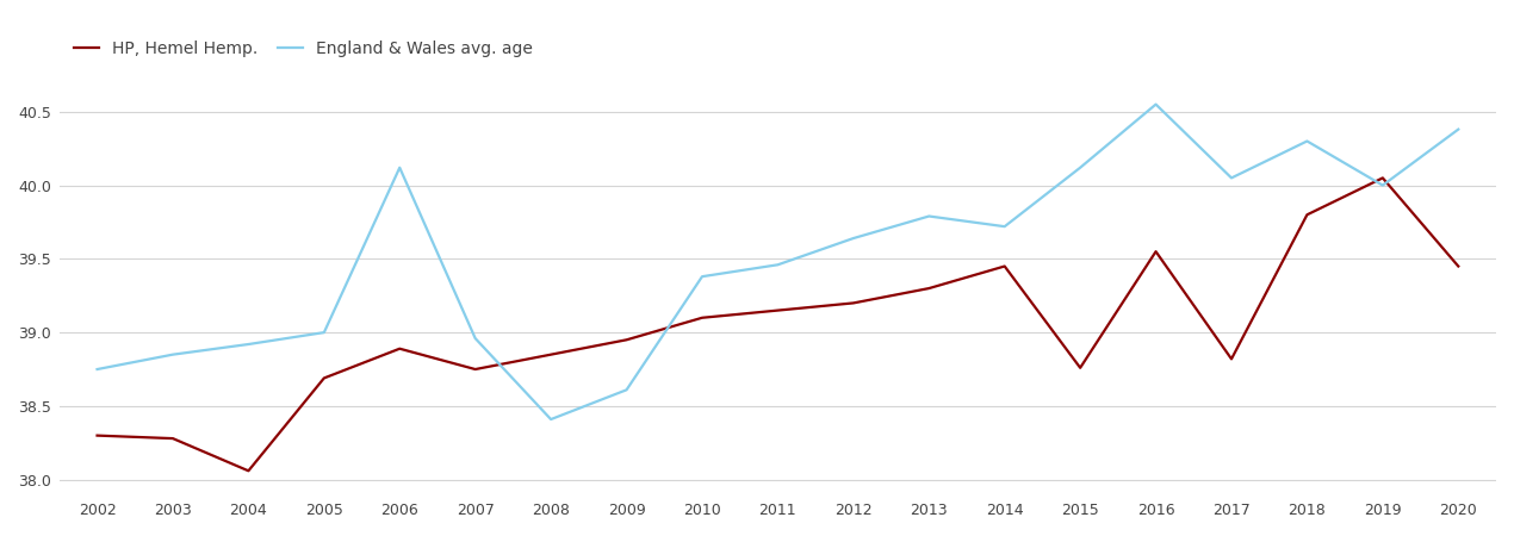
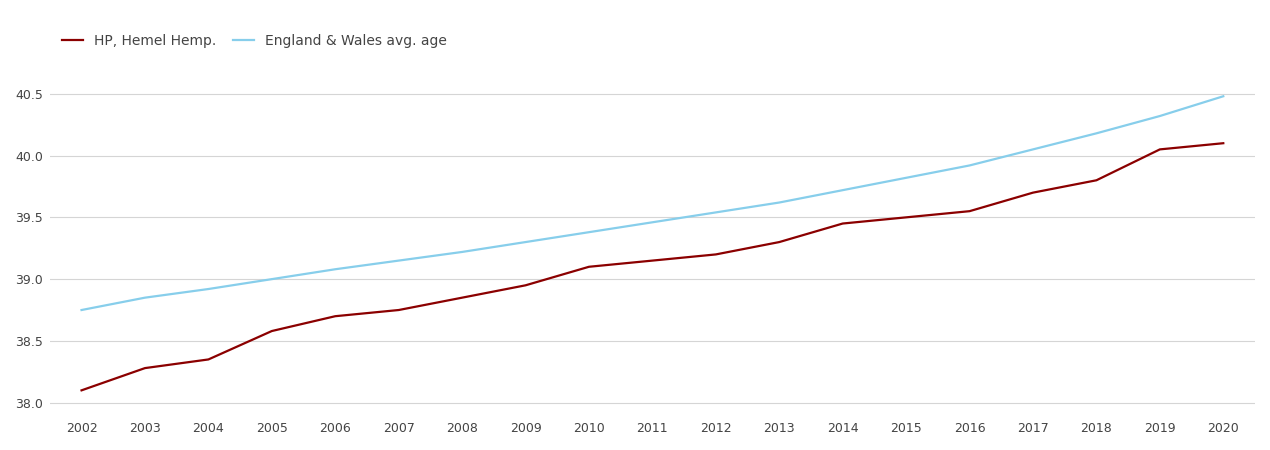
HP, Hemel Hemp./2002: 38.30 -> 38.10
HP, Hemel Hemp./2004: 38.06 -> 38.35
HP, Hemel Hemp./2005: 38.69 -> 38.58
HP, Hemel Hemp./2006: 38.89 -> 38.70
England & Wales avg. age/2006: 40.12 -> 39.08
England & Wales avg. age/2007: 38.96 -> 39.15
England & Wales avg. age/2008: 38.41 -> 39.22
England & Wales avg. age/2009: 38.61 -> 39.30
England & Wales avg. age/2012: 39.64 -> 39.54
England & Wales avg. age/2013: 39.79 -> 39.62
HP, Hemel Hemp./2015: 38.76 -> 39.50
England & Wales avg. age/2015: 40.12 -> 39.82
England & Wales avg. age/2016: 40.55 -> 39.92
HP, Hemel Hemp./2017: 38.82 -> 39.70
England & Wales avg. age/2018: 40.30 -> 40.18
England & Wales avg. age/2019: 40.00 -> 40.32
HP, Hemel Hemp./2020: 39.45 -> 40.10
England & Wales avg. age/2020: 40.38 -> 40.48
